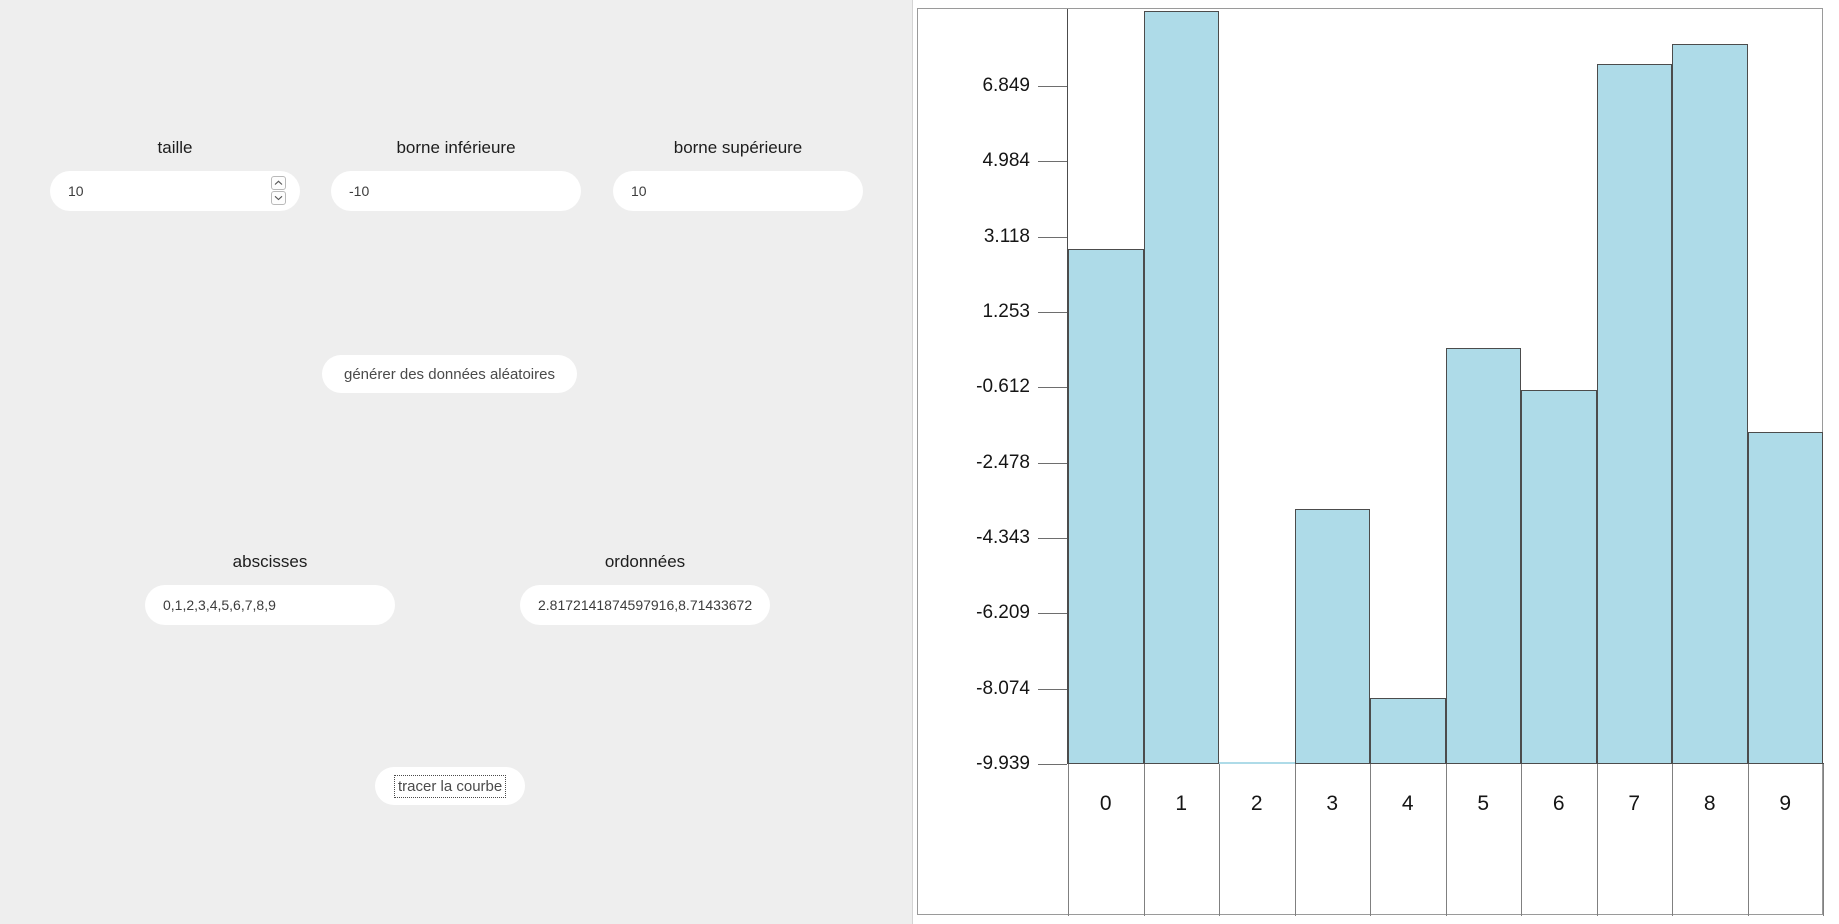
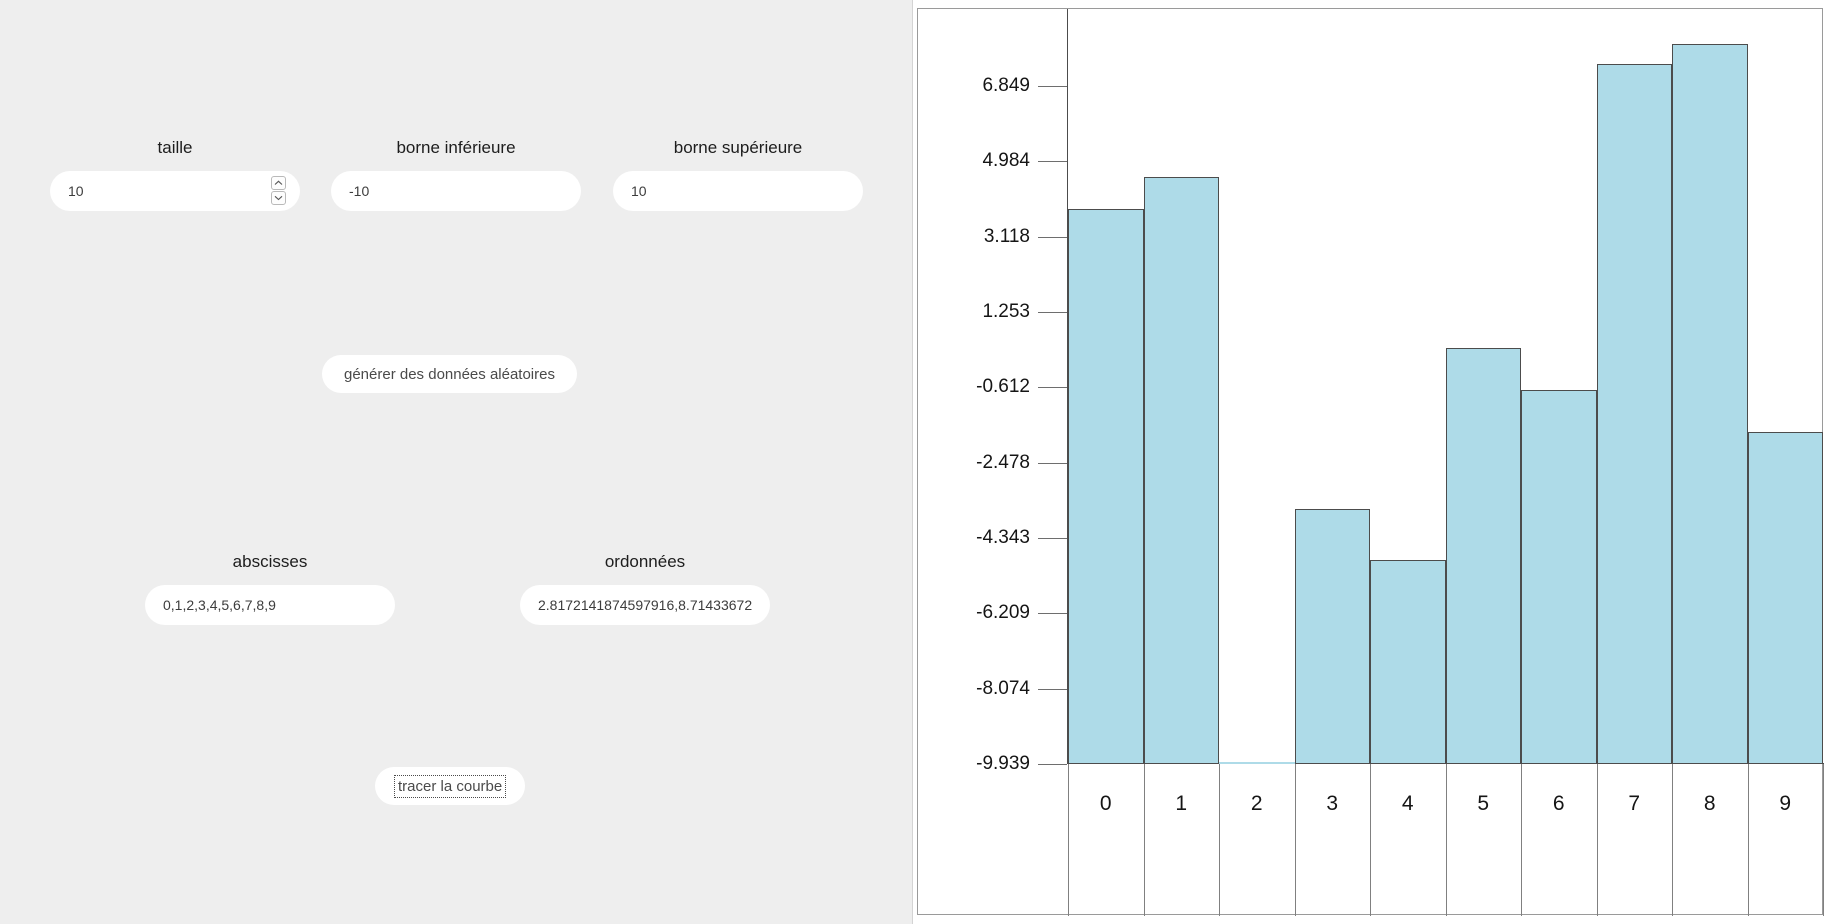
0: 2.8 -> 3.8
1: 8.7 -> 4.6
4: -8.3 -> -4.9
